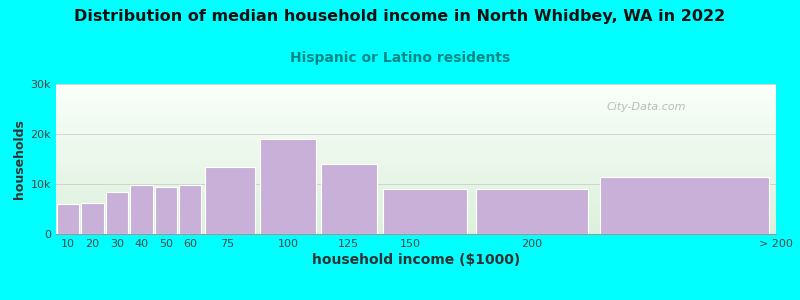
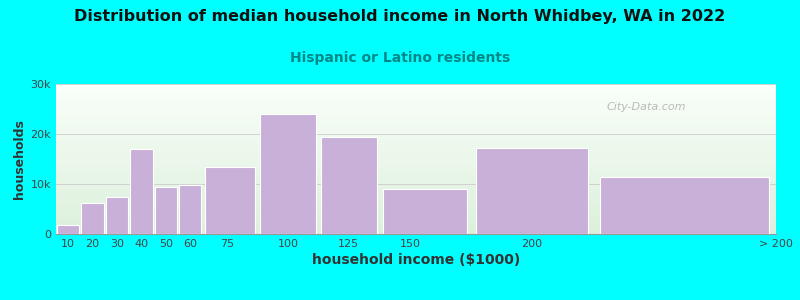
10: 6.0k -> 1.8k
30: 8.5k -> 7.4k
40: 9.8k -> 17.0k
100: 19.0k -> 24.0k
125: 14.0k -> 19.4k
200: 9.0k -> 17.2k
